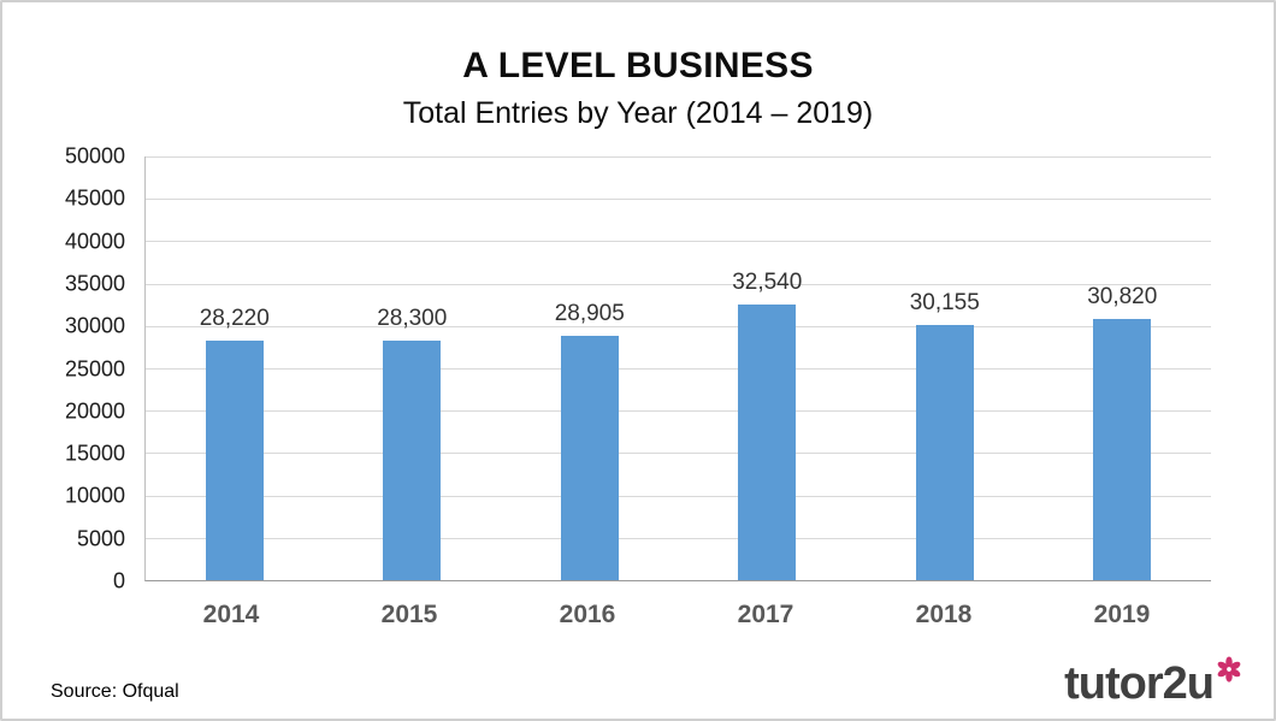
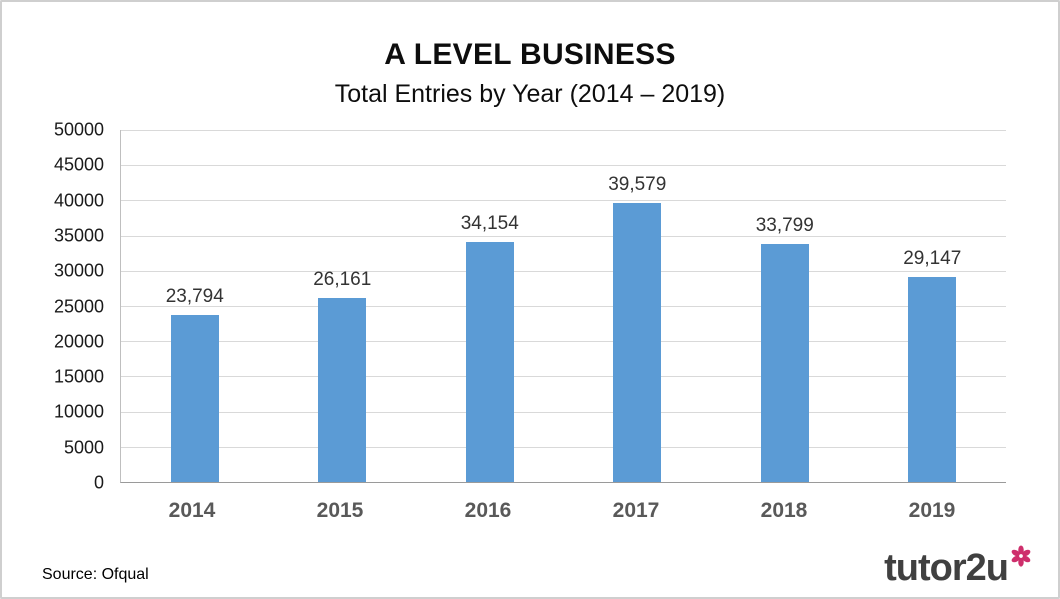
2014: 28,220 -> 23,794
2015: 28,300 -> 26,161
2016: 28,905 -> 34,154
2017: 32,540 -> 39,579
2018: 30,155 -> 33,799
2019: 30,820 -> 29,147
